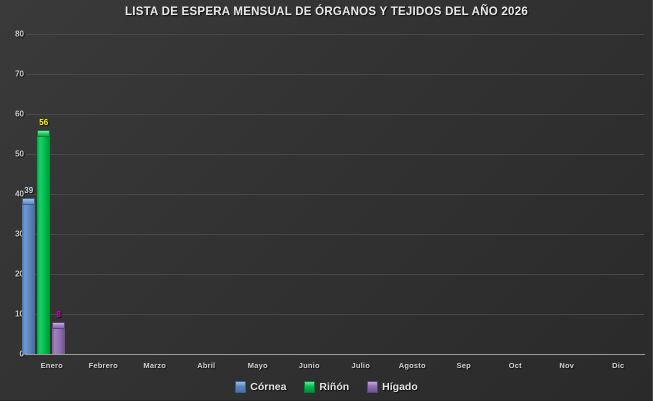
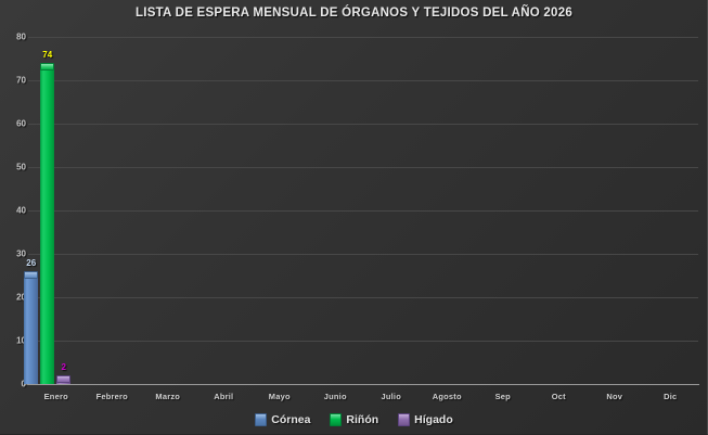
Córnea/Enero: 39 -> 26
Riñón/Enero: 56 -> 74
Hígado/Enero: 8 -> 2
